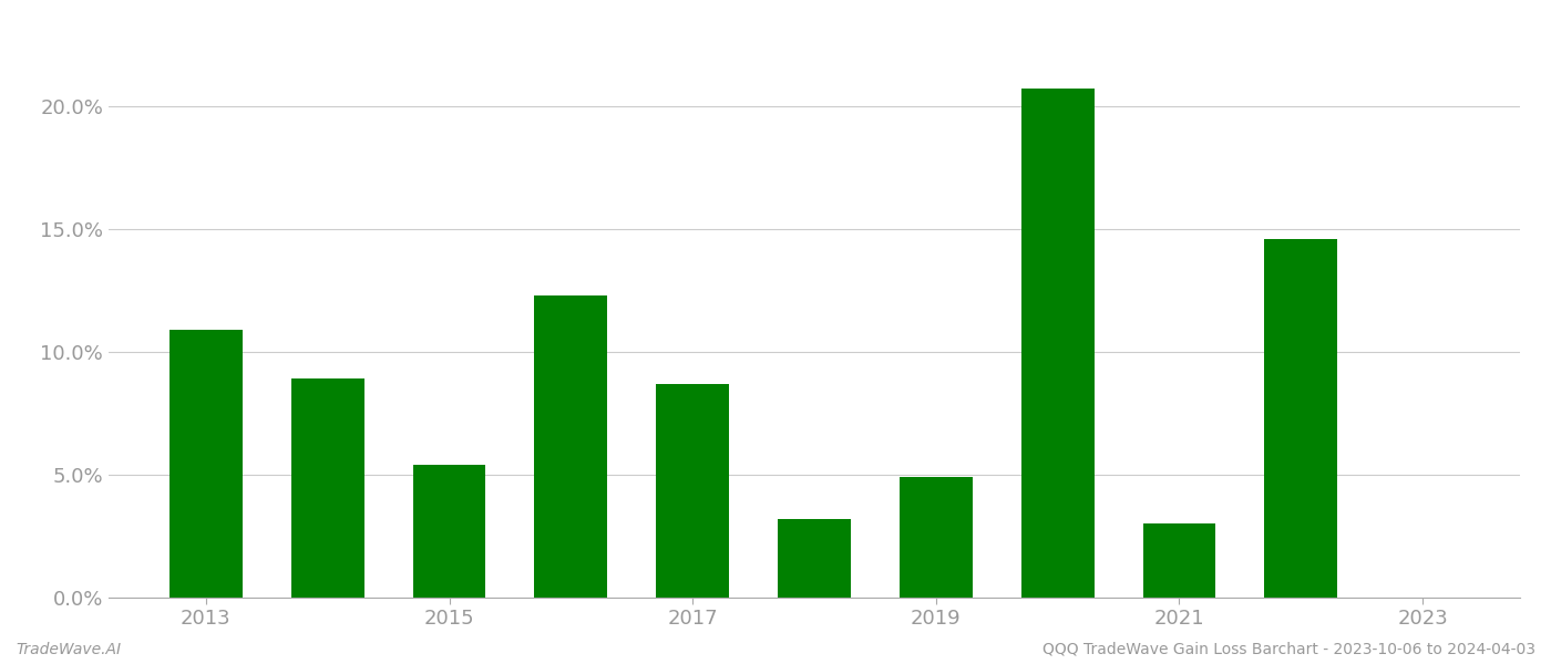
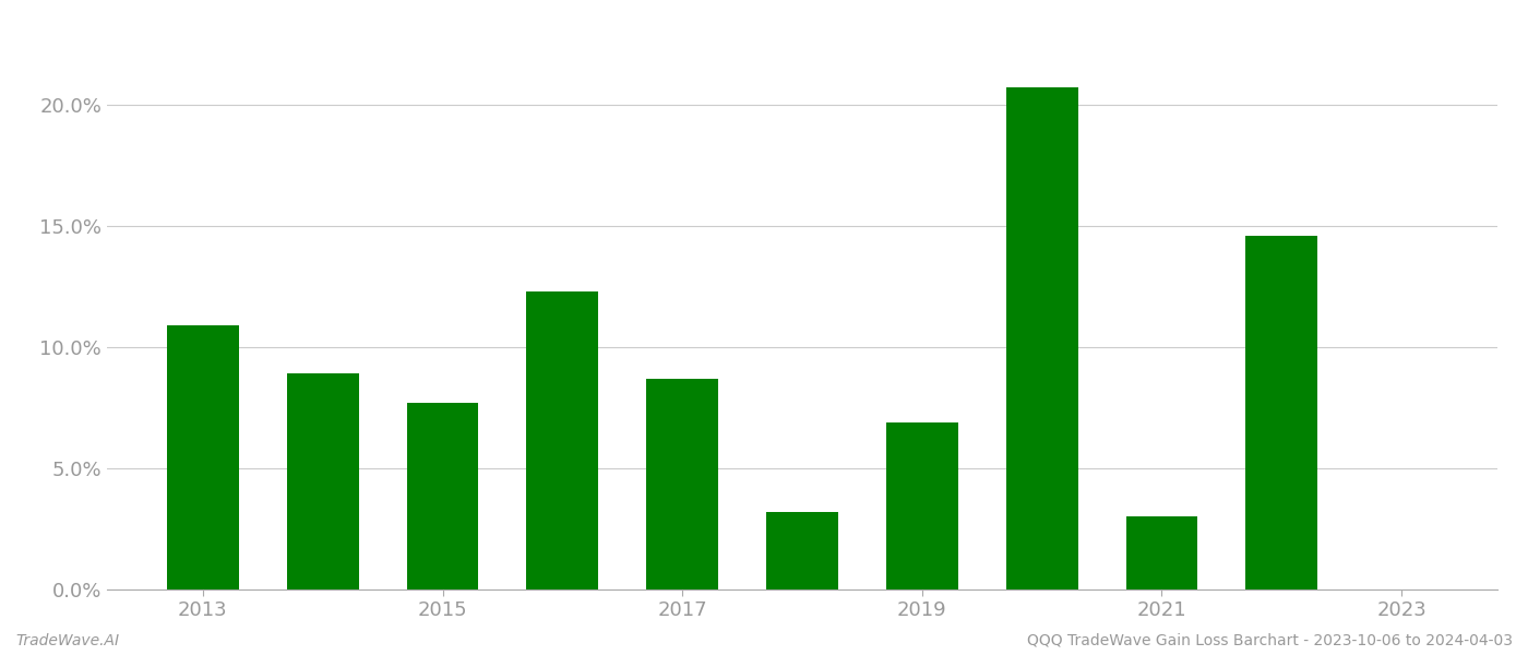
2015: 5.4% -> 7.7%
2019: 4.9% -> 6.9%
